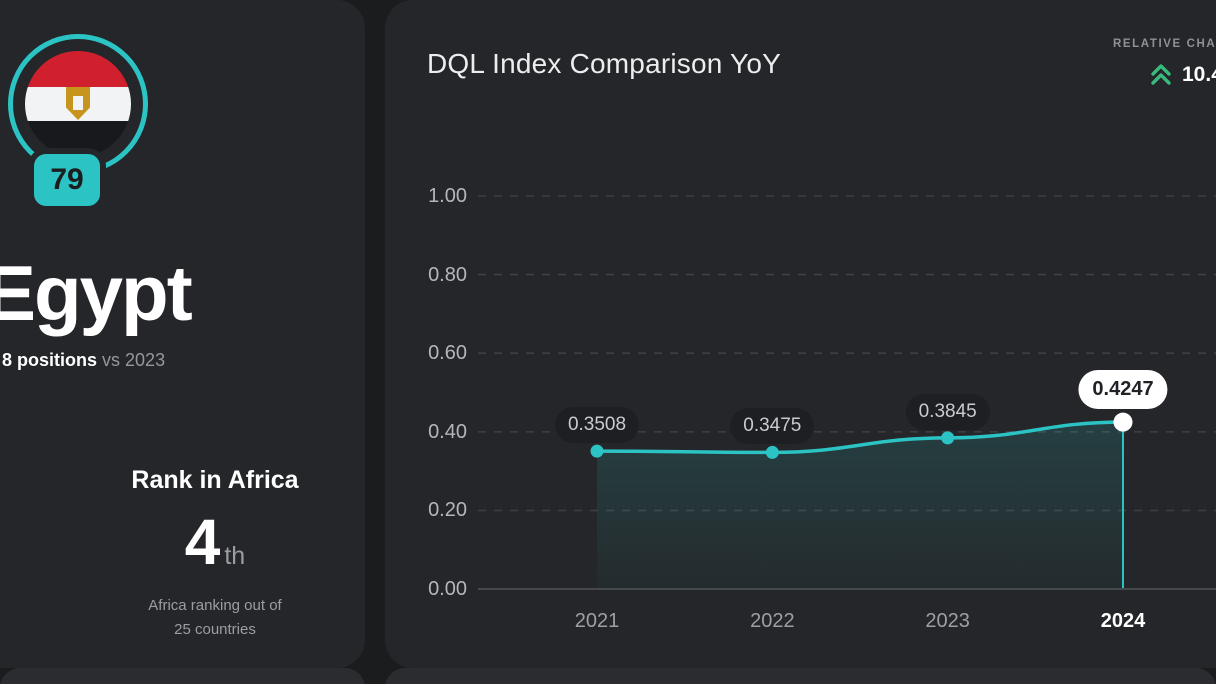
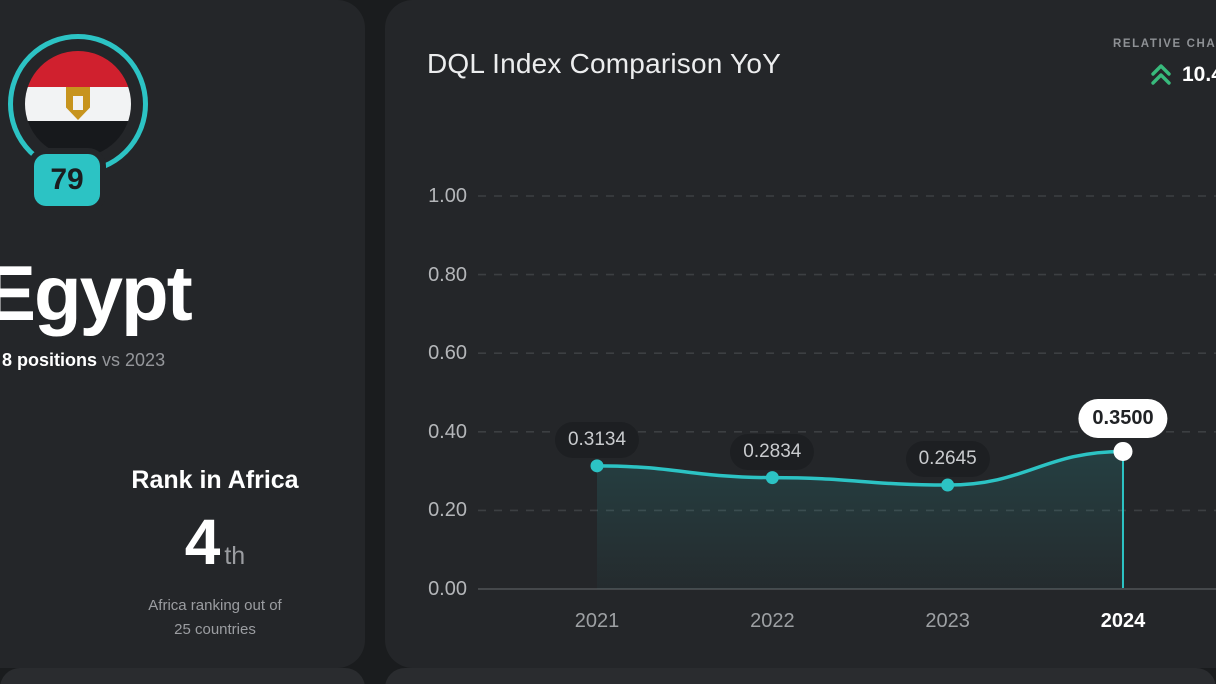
2021: 0.3508 -> 0.3134
2022: 0.3475 -> 0.2834
2023: 0.3845 -> 0.2645
2024: 0.4247 -> 0.3500
